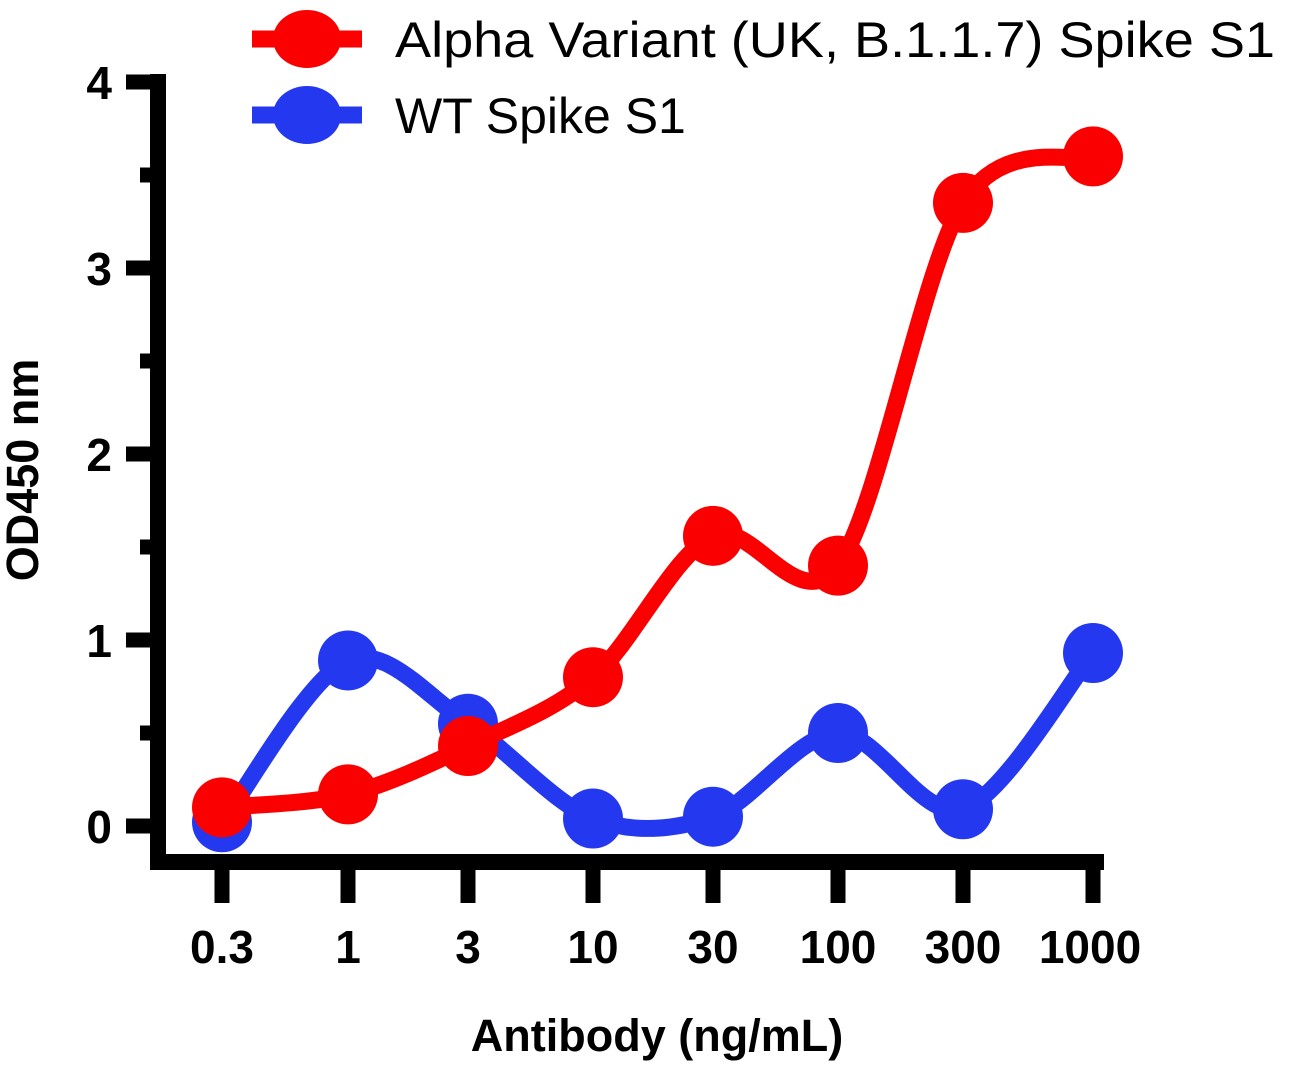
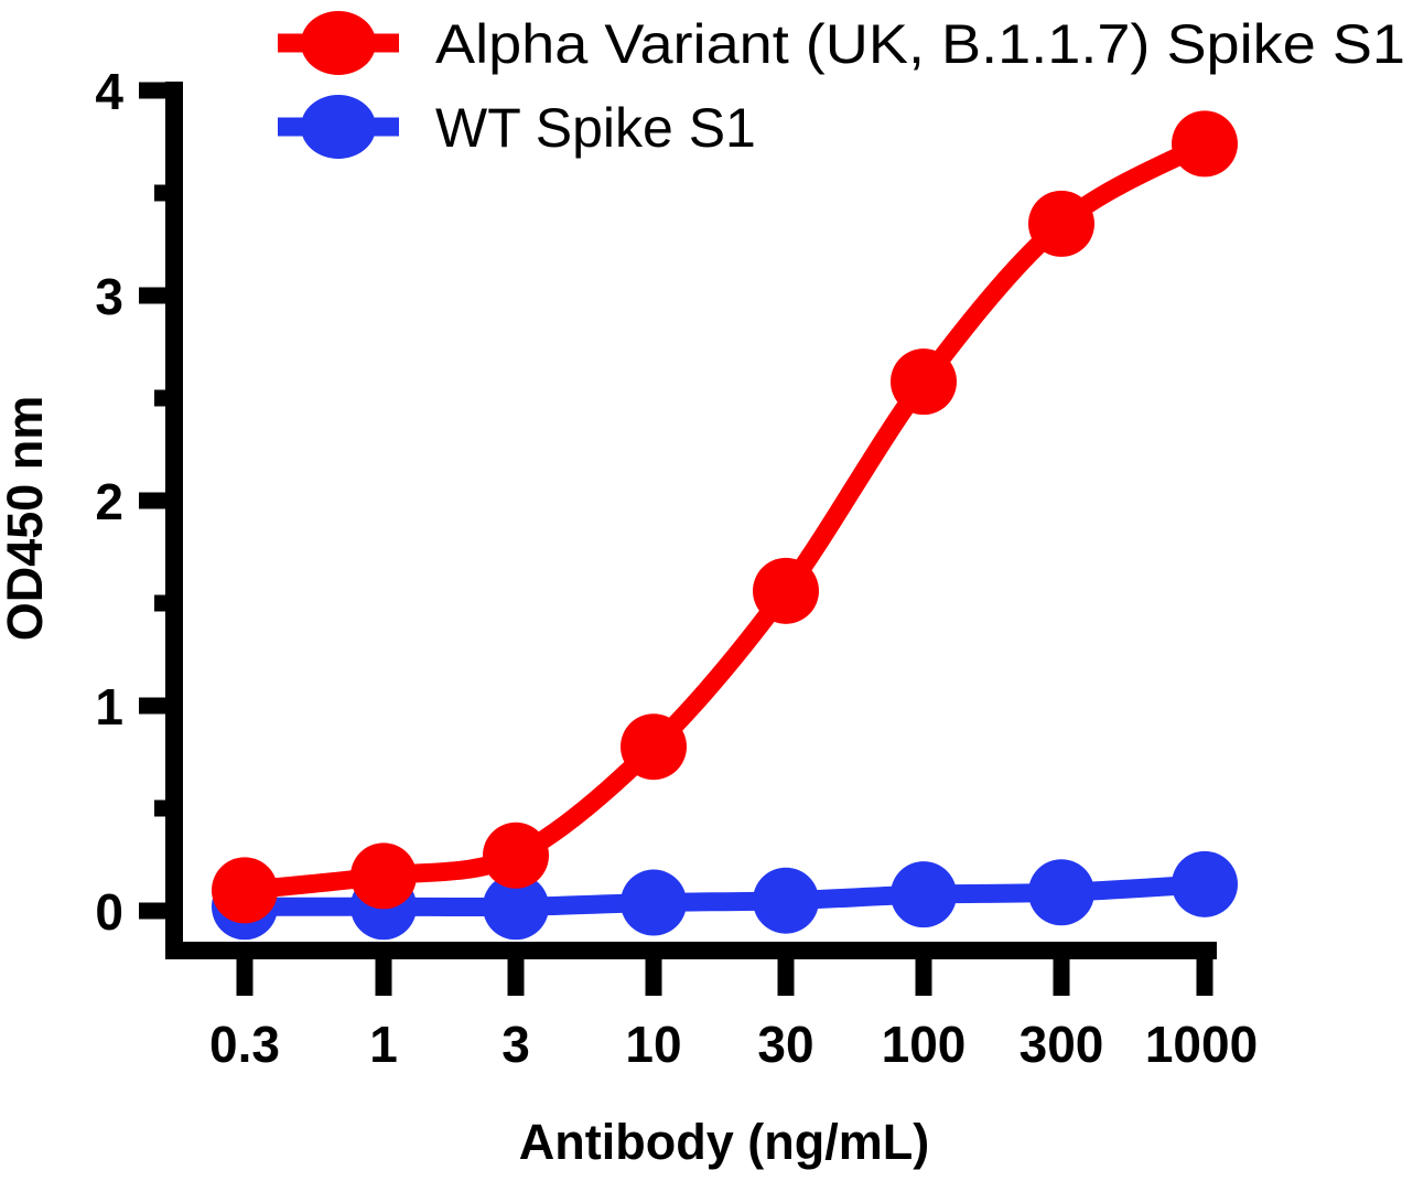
WT Spike S1/1: 0.89 -> 0.02
Alpha Variant (UK, B.1.1.7) Spike S1/3: 0.43 -> 0.27
WT Spike S1/3: 0.55 -> 0.02
Alpha Variant (UK, B.1.1.7) Spike S1/100: 1.40 -> 2.58
WT Spike S1/100: 0.50 -> 0.08
Alpha Variant (UK, B.1.1.7) Spike S1/1000: 3.60 -> 3.74
WT Spike S1/1000: 0.93 -> 0.13
